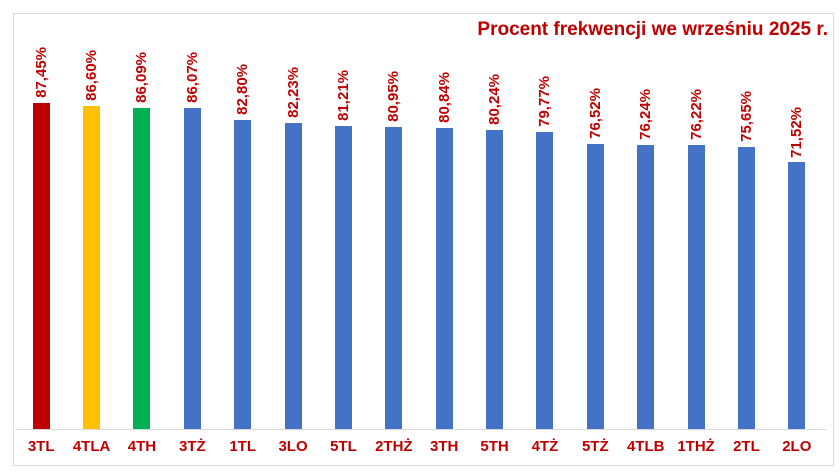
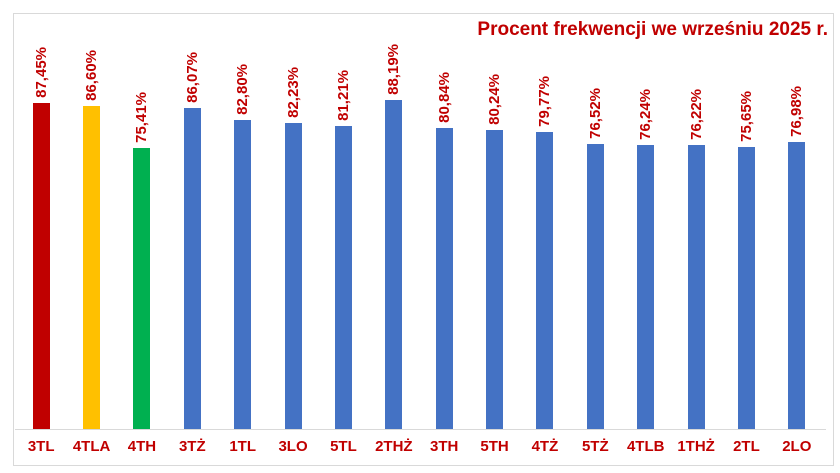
4TH: 86,09% -> 75,41%
2THŻ: 80,95% -> 88,19%
2LO: 71,52% -> 76,98%
